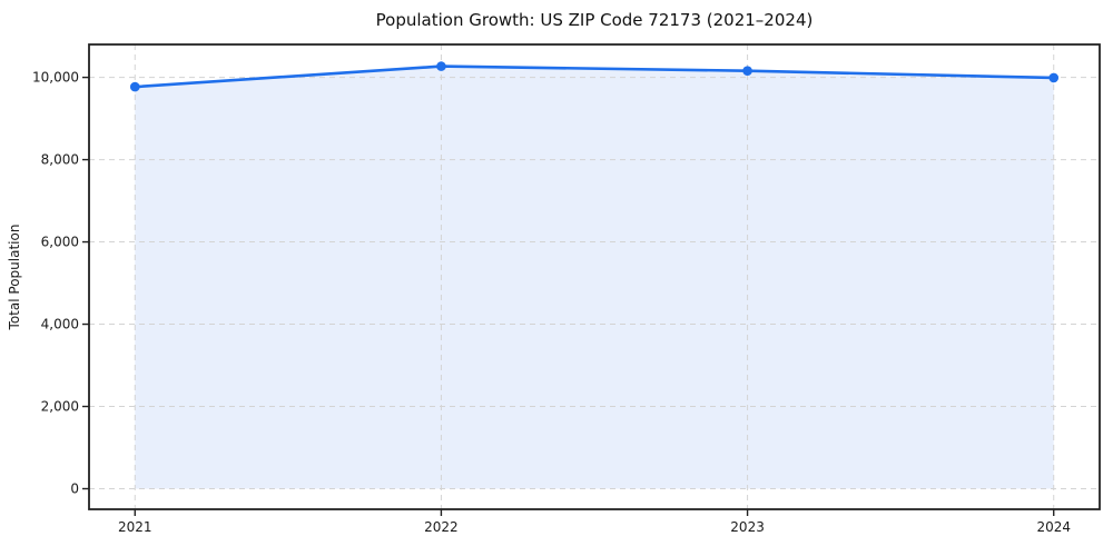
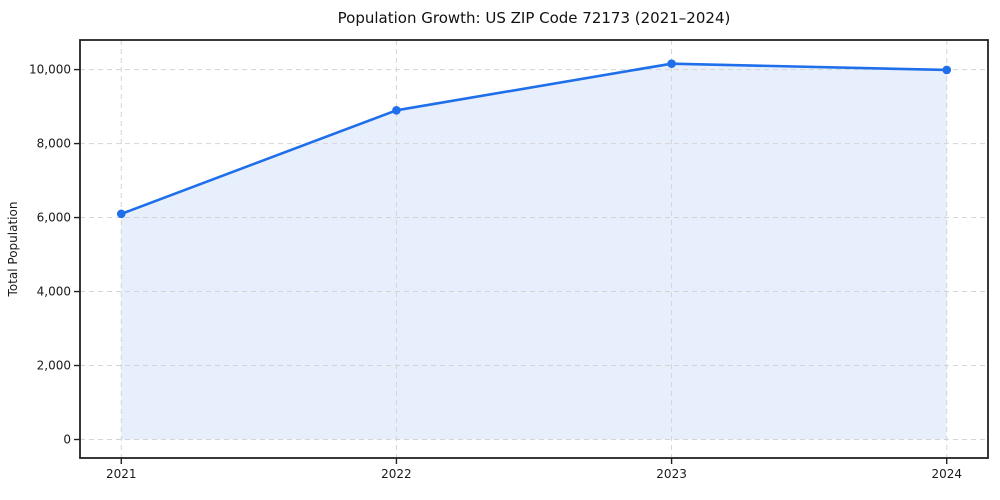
2021: 9800 -> 6100
2022: 10300 -> 8900
